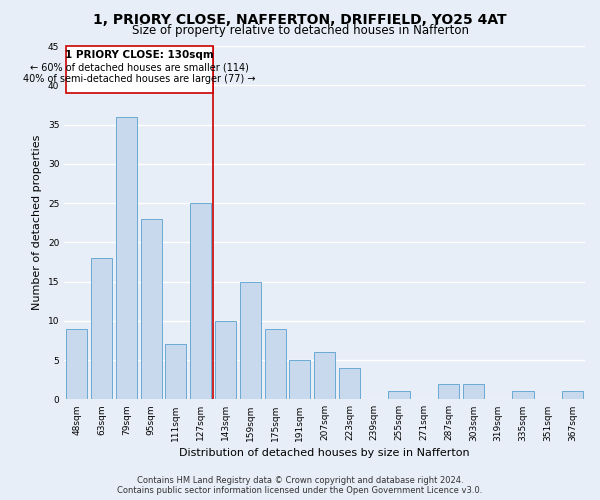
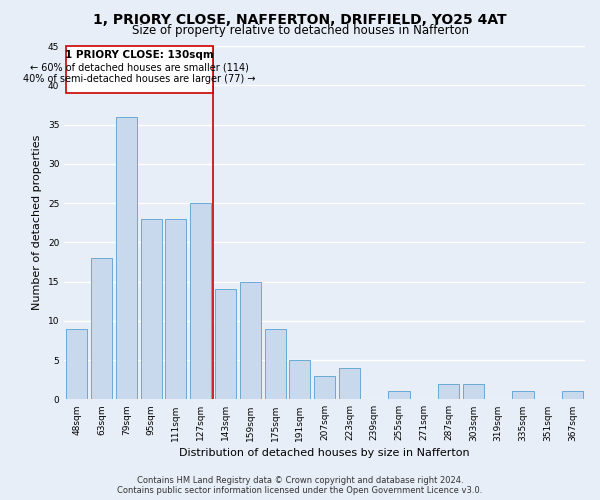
111sqm: 7 -> 23
143sqm: 10 -> 14
207sqm: 6 -> 3
